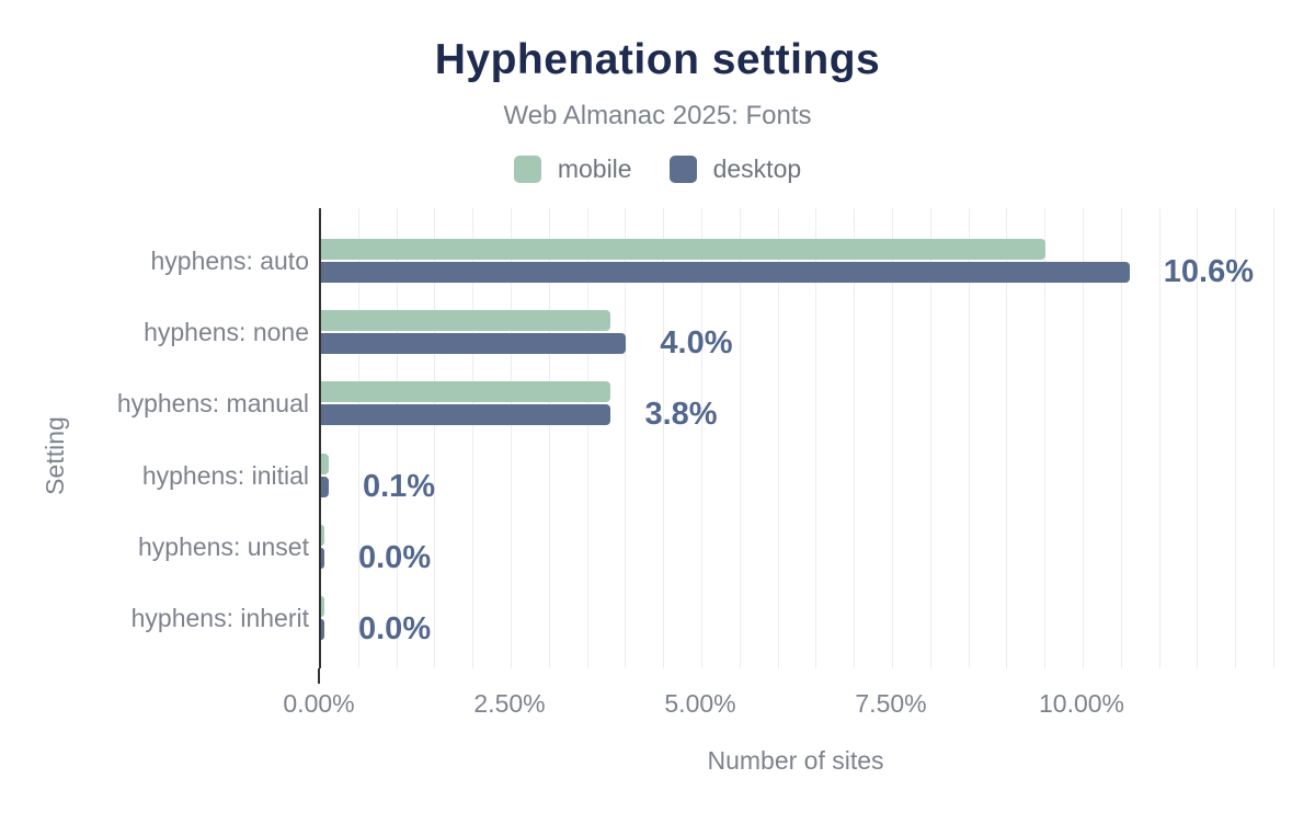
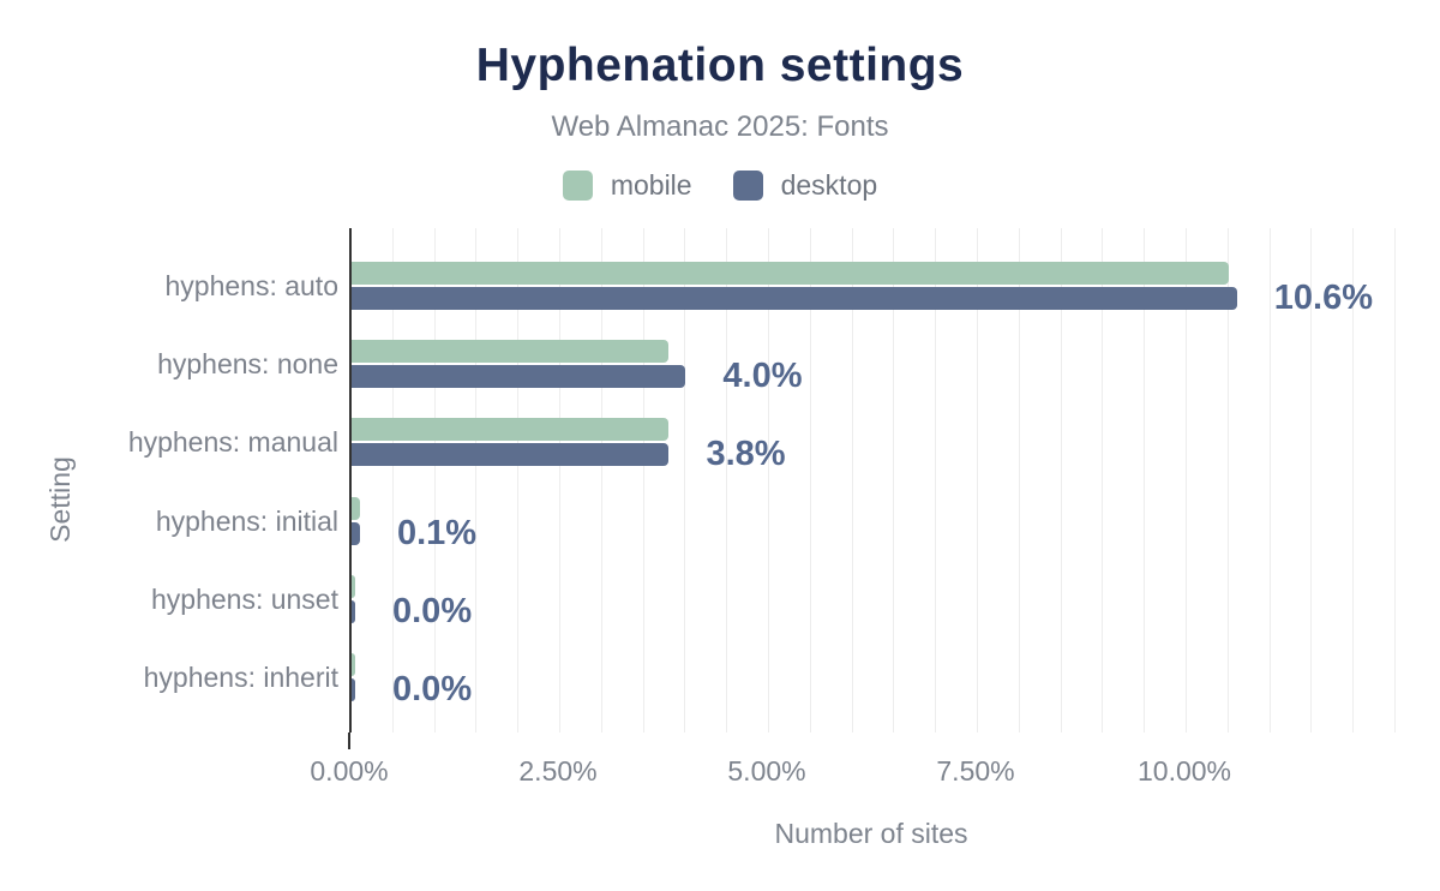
mobile/hyphens: auto: 9.5% -> 10.5%
